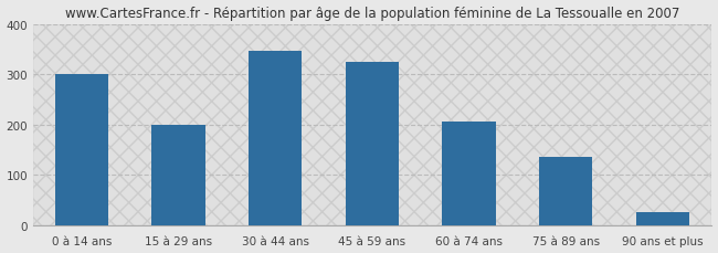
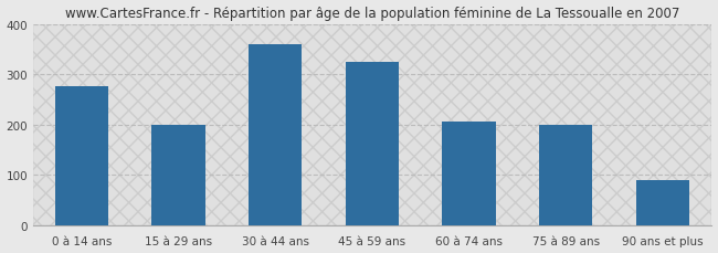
0 à 14 ans: 301 -> 275
30 à 44 ans: 347 -> 360
75 à 89 ans: 136 -> 200
90 ans et plus: 26 -> 90
